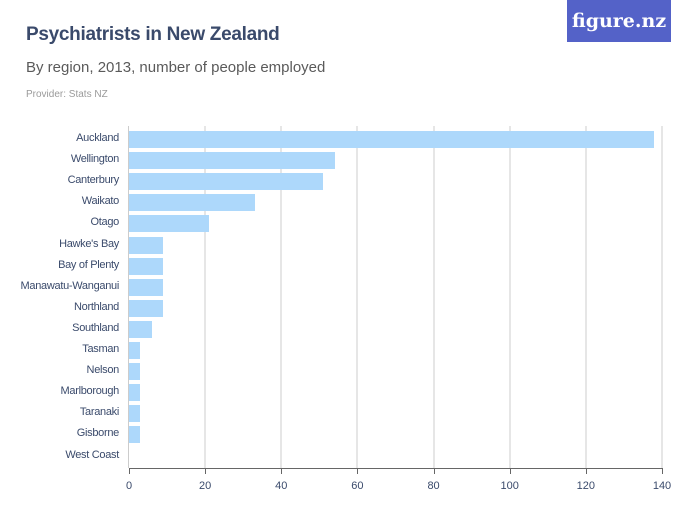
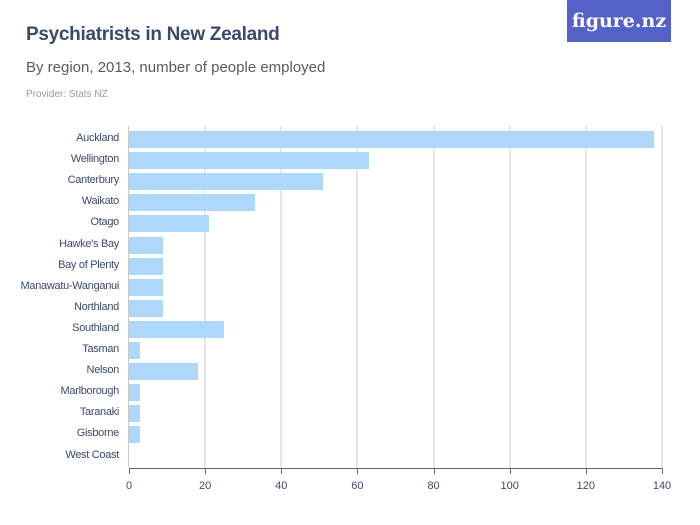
Wellington: 54 -> 63
Southland: 6 -> 25
Nelson: 3 -> 18
